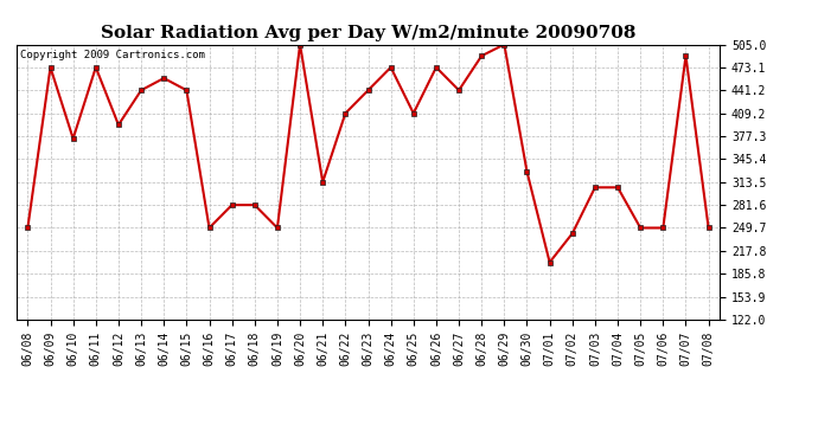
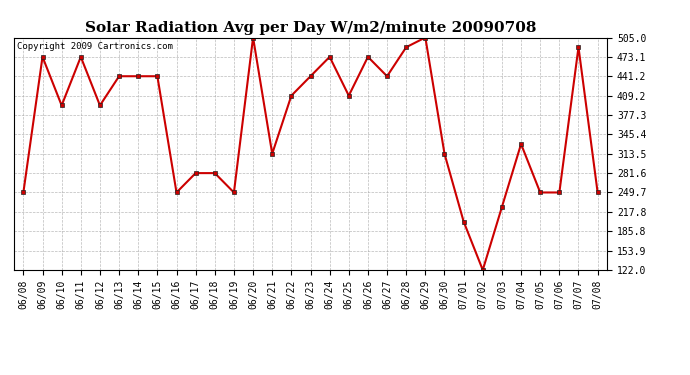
06/10: 374 -> 393
06/14: 458 -> 441
06/30: 328 -> 314
07/02: 242 -> 122
07/03: 306 -> 226
07/04: 306 -> 330
